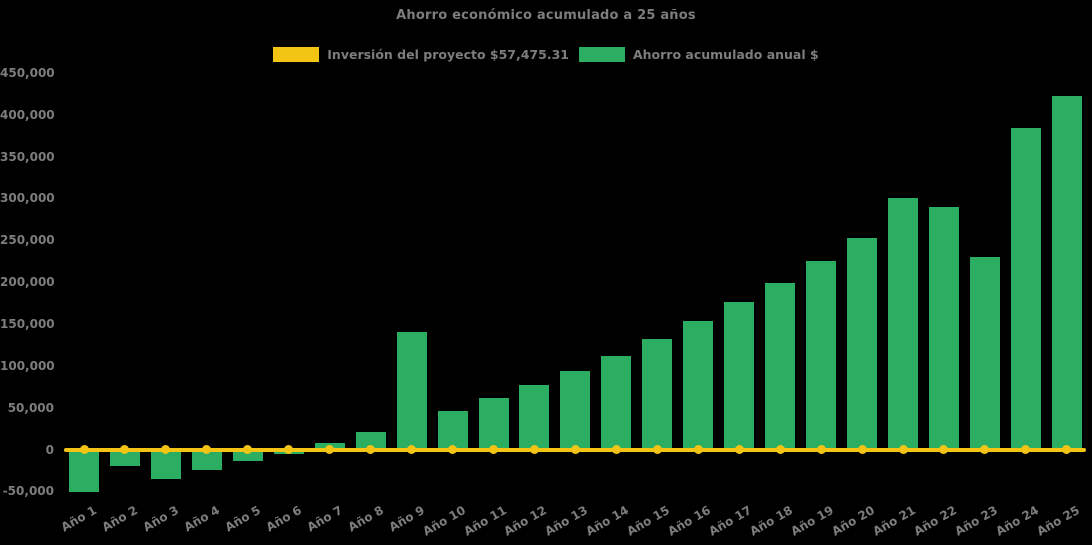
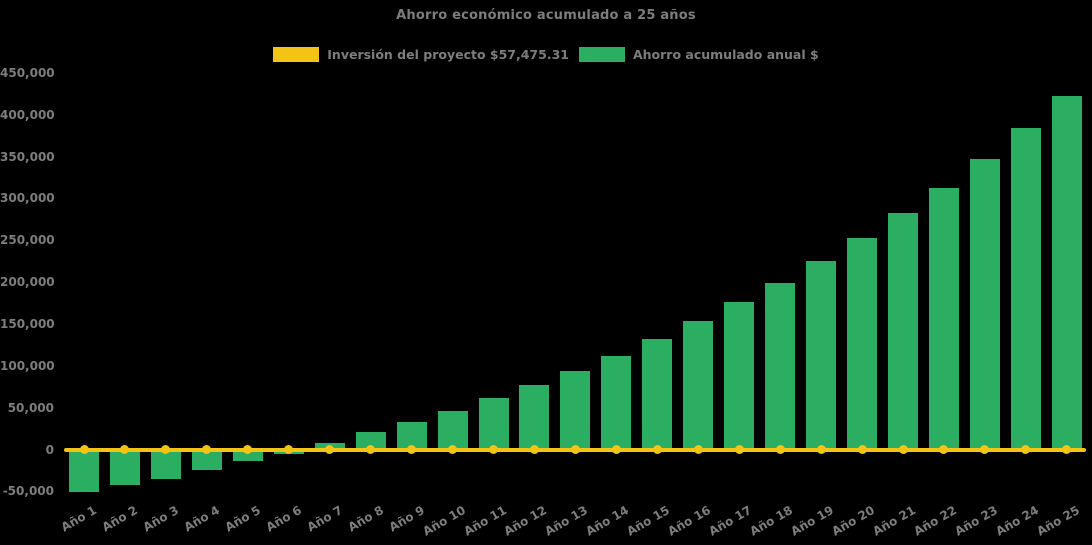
Ahorro acumulado anual $/Año 2: -20000 -> -40000
Ahorro acumulado anual $/Año 9: 140000 -> 30000
Ahorro acumulado anual $/Año 21: 300000 -> 280000
Ahorro acumulado anual $/Año 22: 290000 -> 310000
Ahorro acumulado anual $/Año 23: 230000 -> 350000
